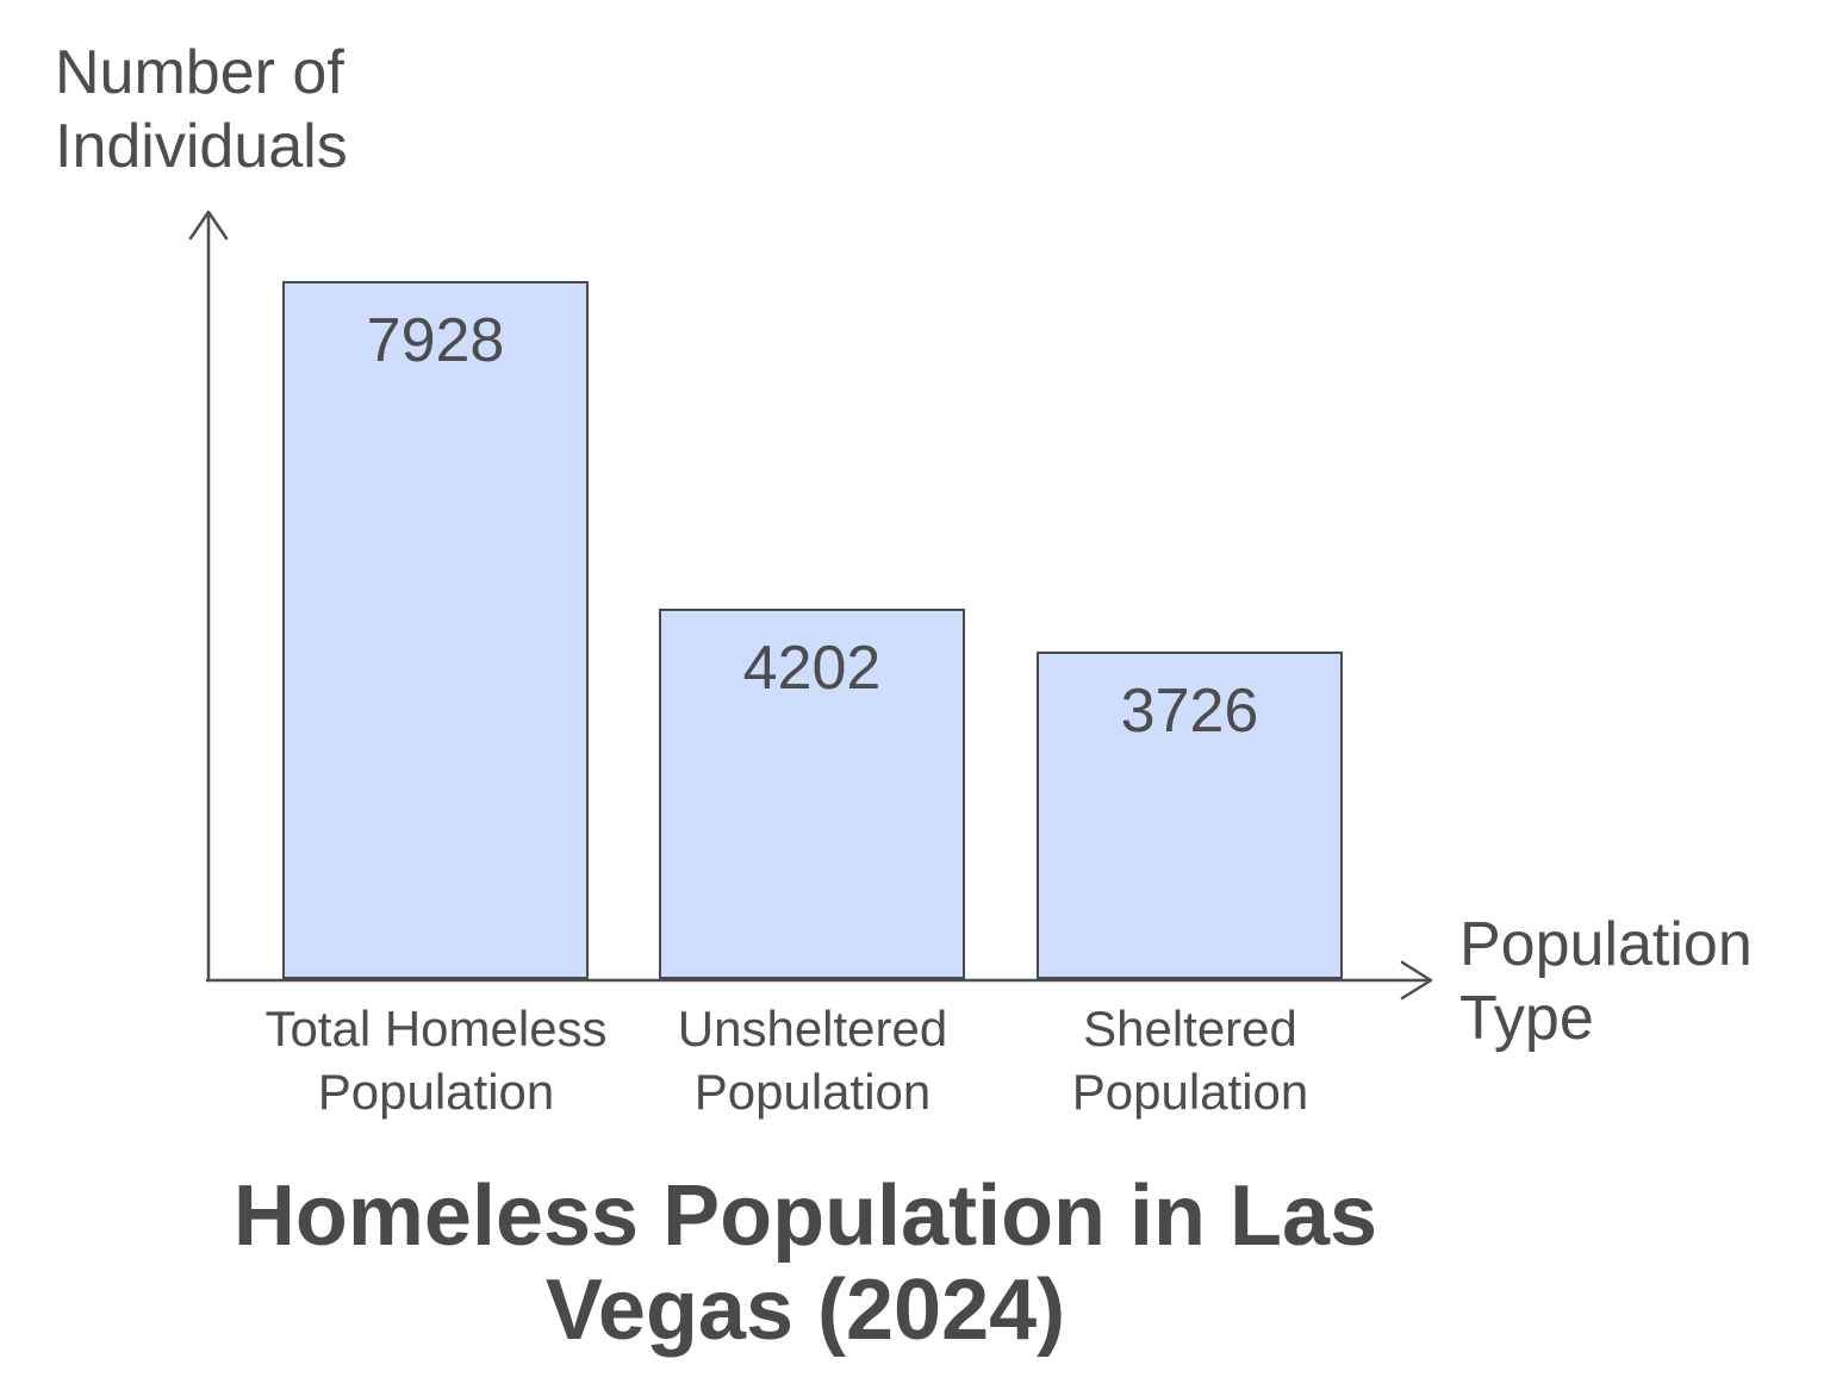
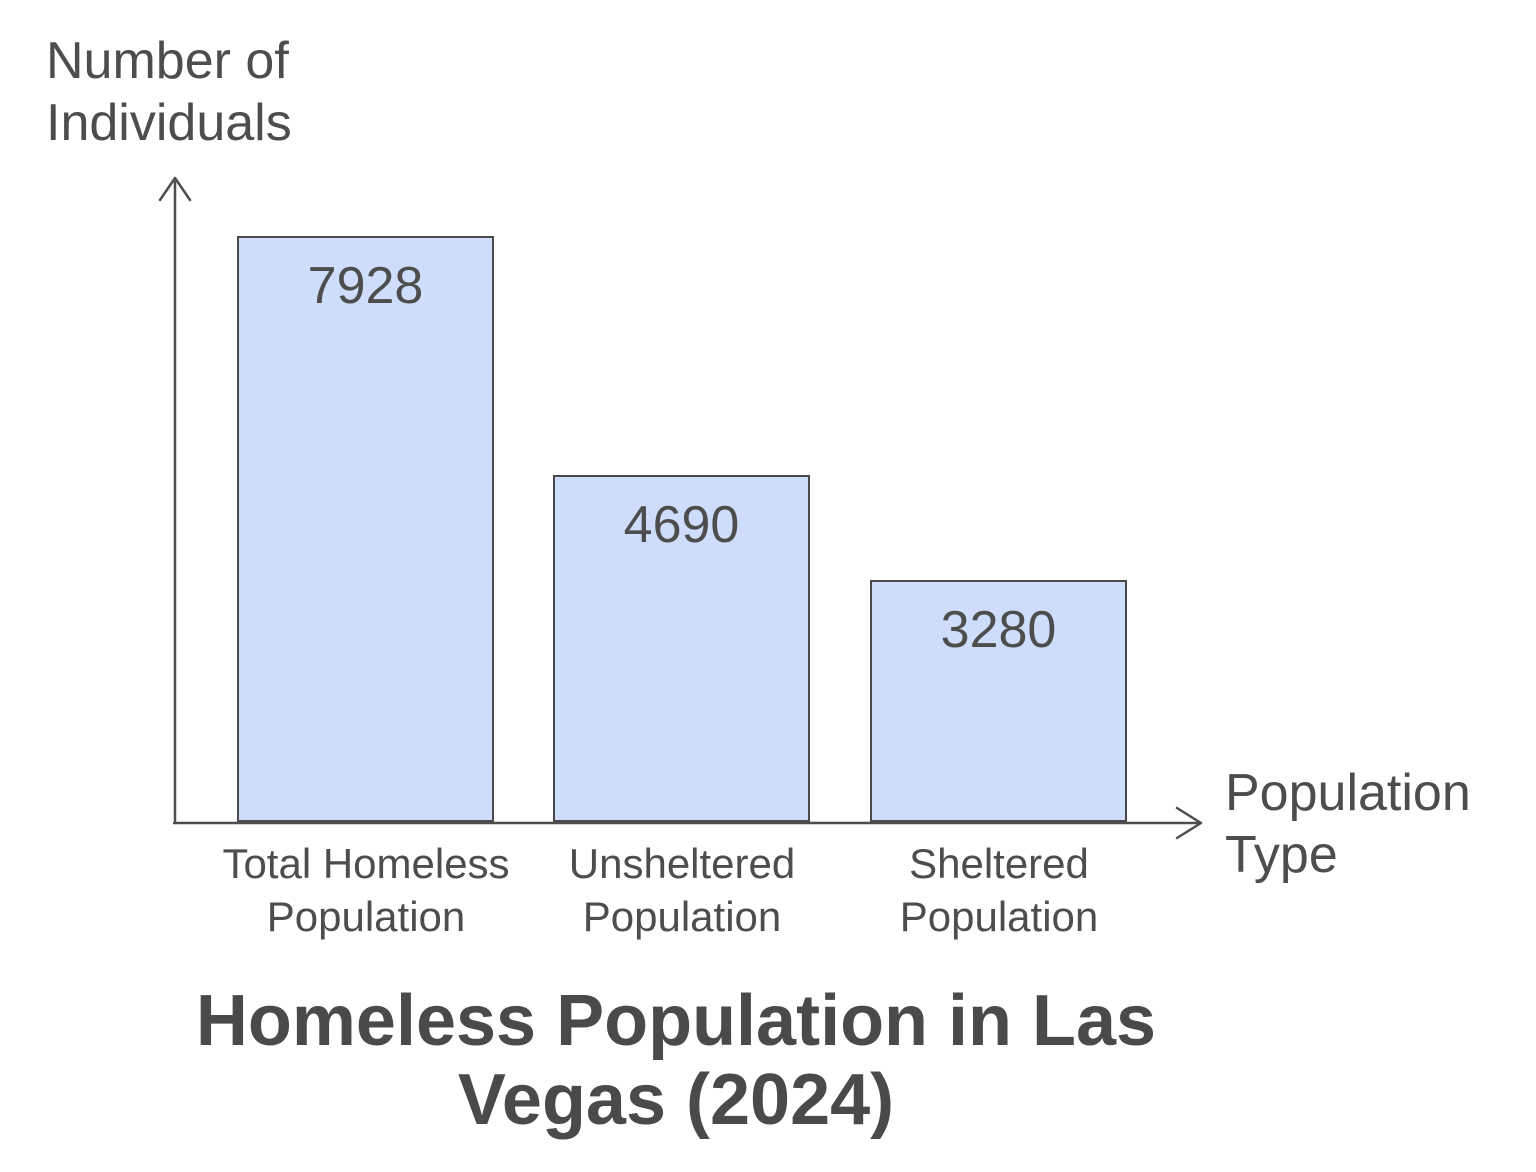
Unsheltered Population: 4202 -> 4690
Sheltered Population: 3726 -> 3280
